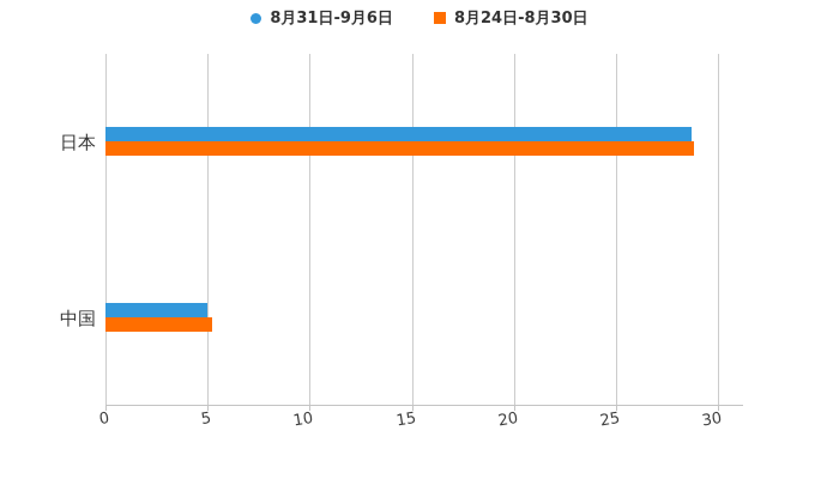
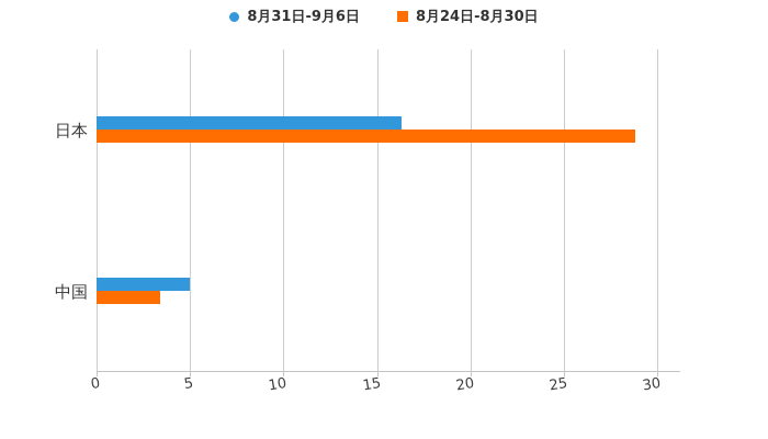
8月31日-9月6日/日本: 28.7 -> 16.3
8月24日-8月30日/中国: 5.2 -> 3.4
